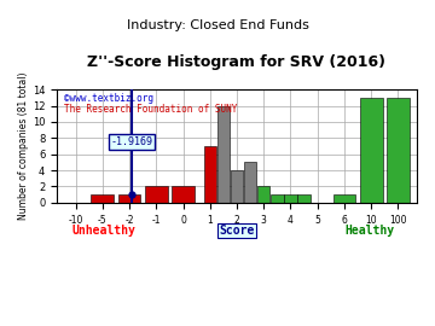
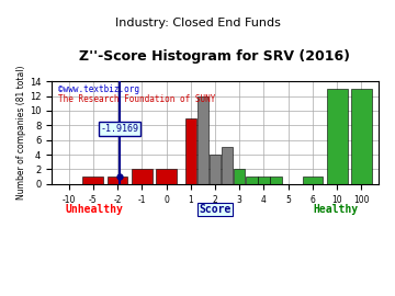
1: 7 -> 9
